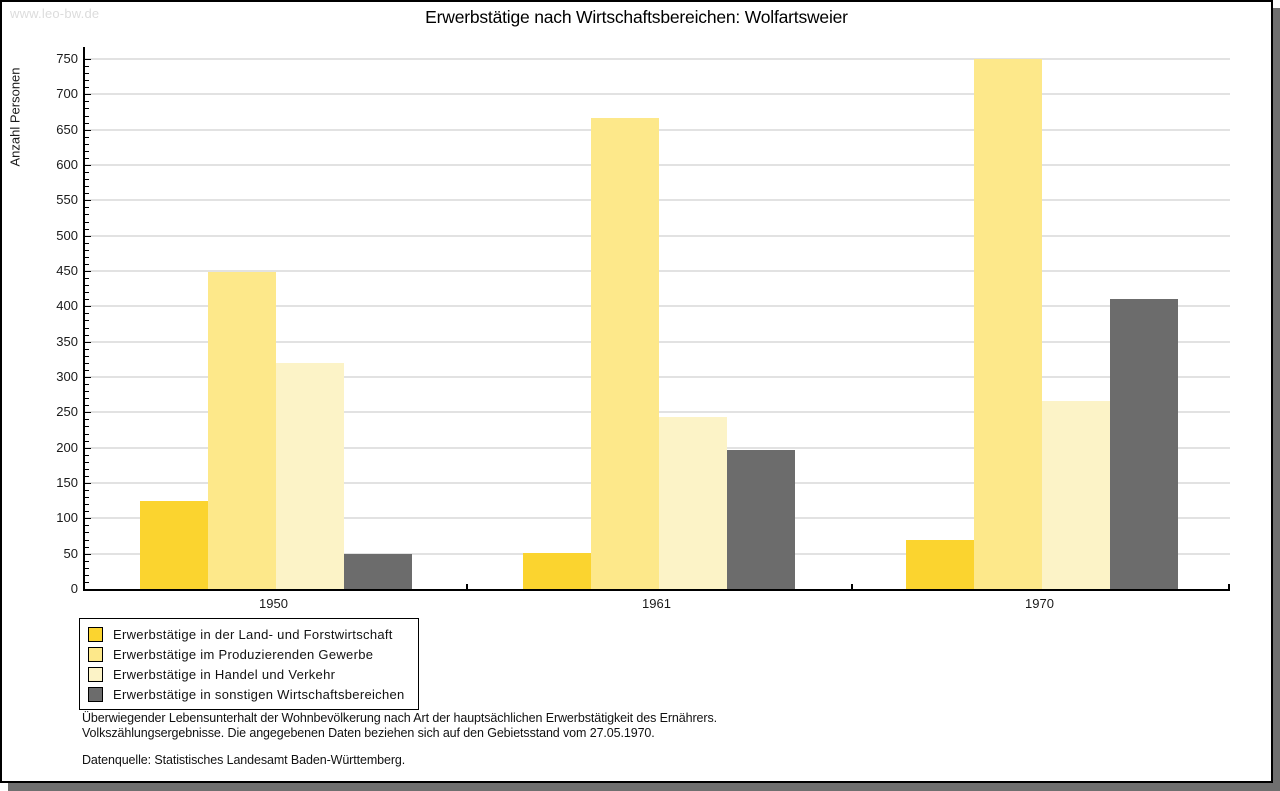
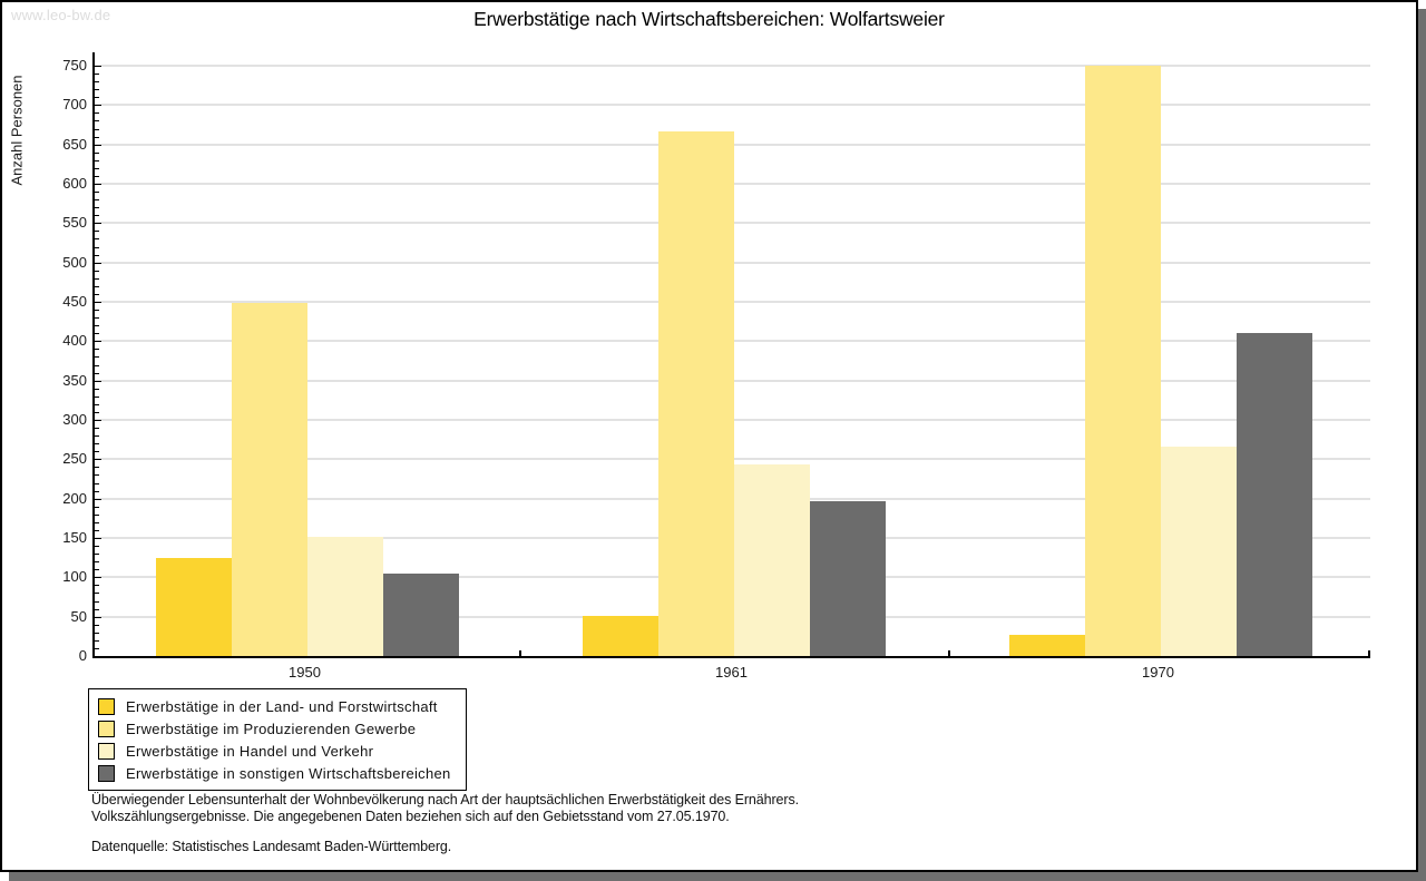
Erwerbstätige in Handel und Verkehr/1950: 320 -> 150
Erwerbstätige in sonstigen Wirtschaftsbereichen/1950: 50 -> 100
Erwerbstätige in der Land- und Forstwirtschaft/1970: 70 -> 30
